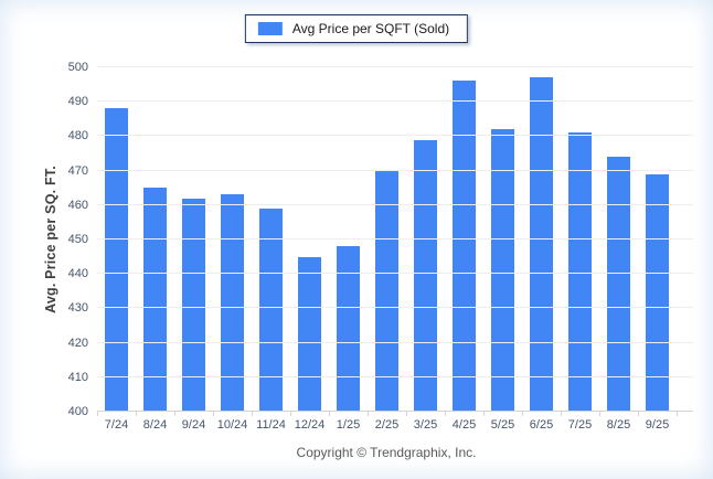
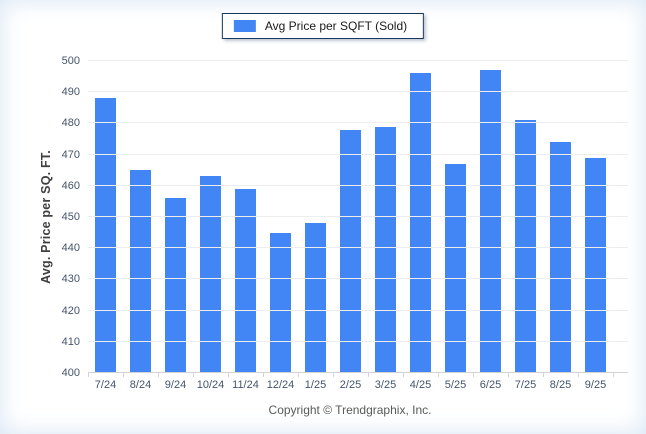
9/24: 462 -> 456
2/25: 470 -> 478
5/25: 482 -> 467
